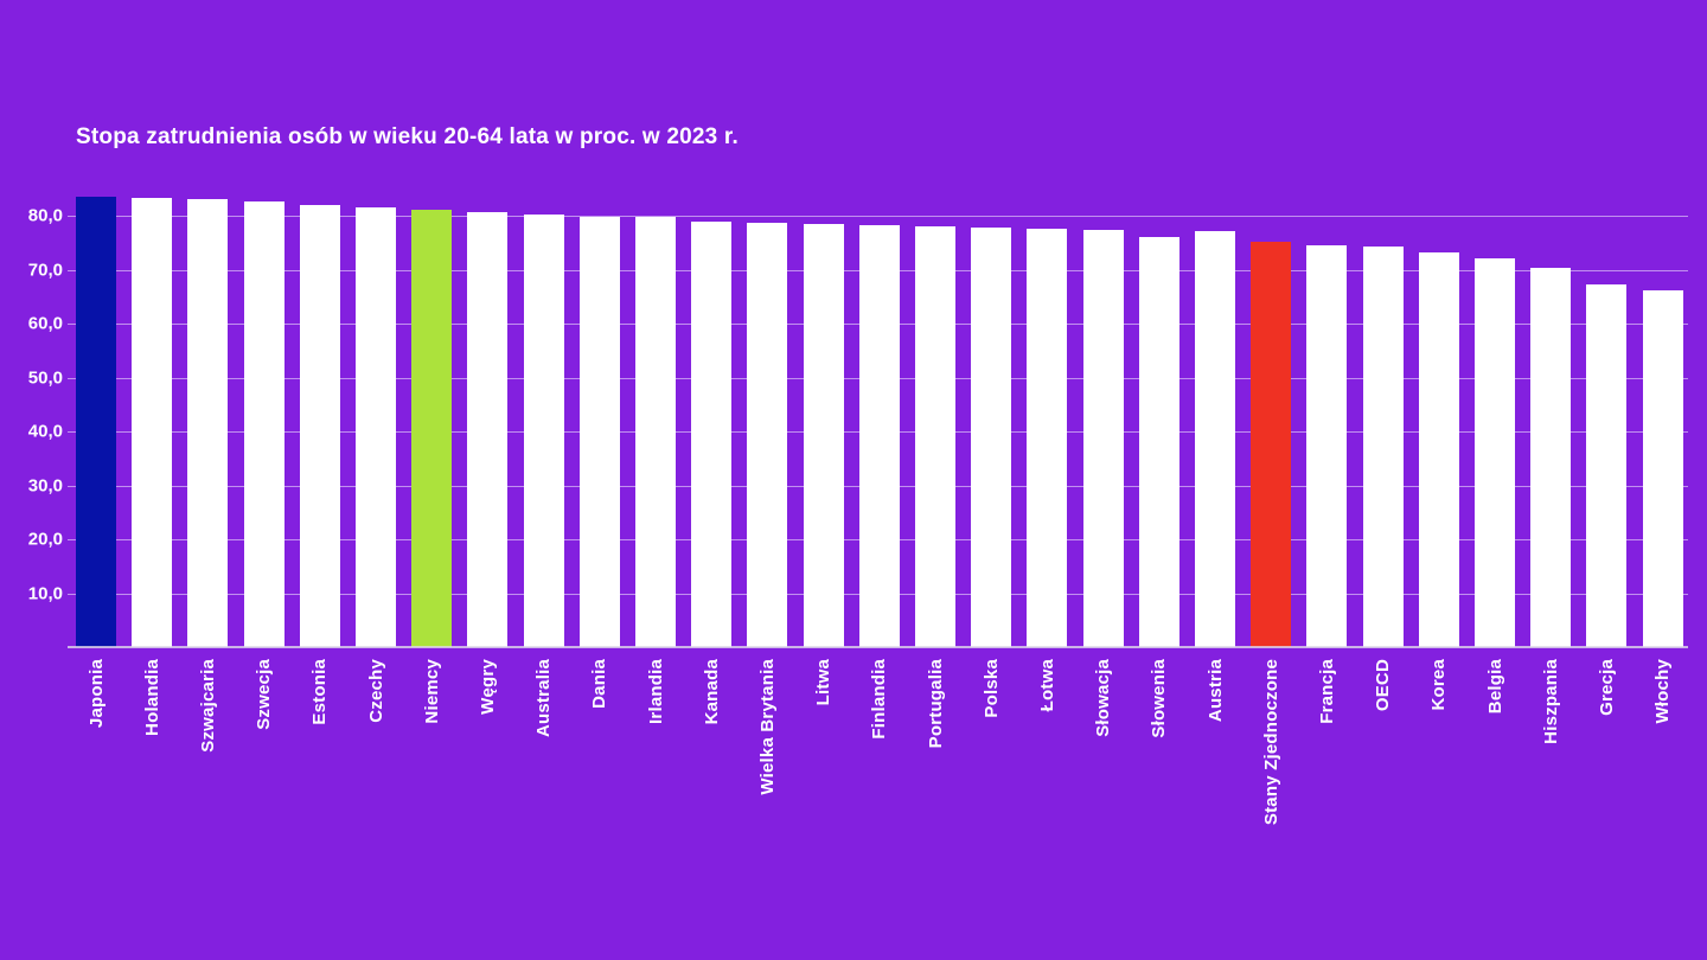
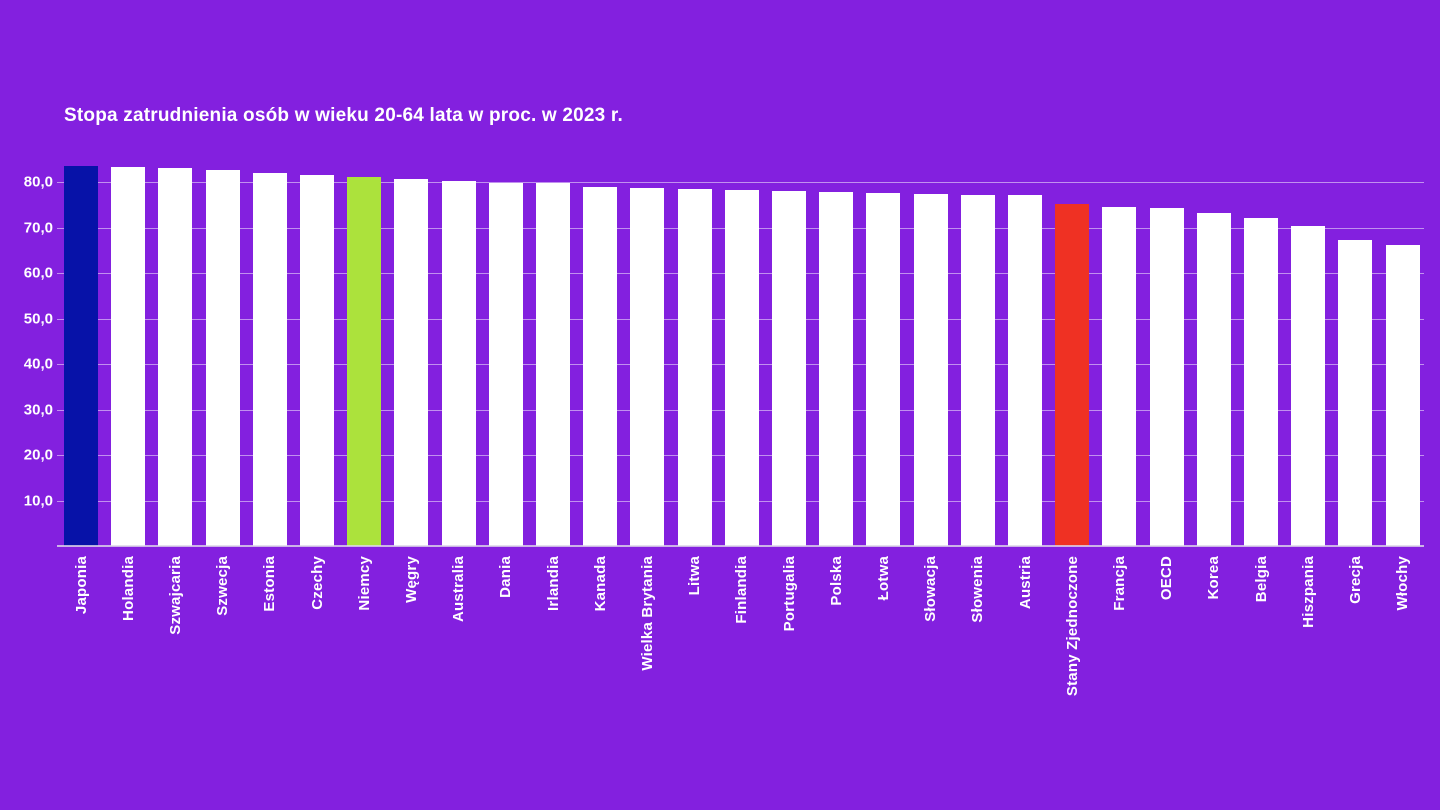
Słowenia: 76 -> 77
